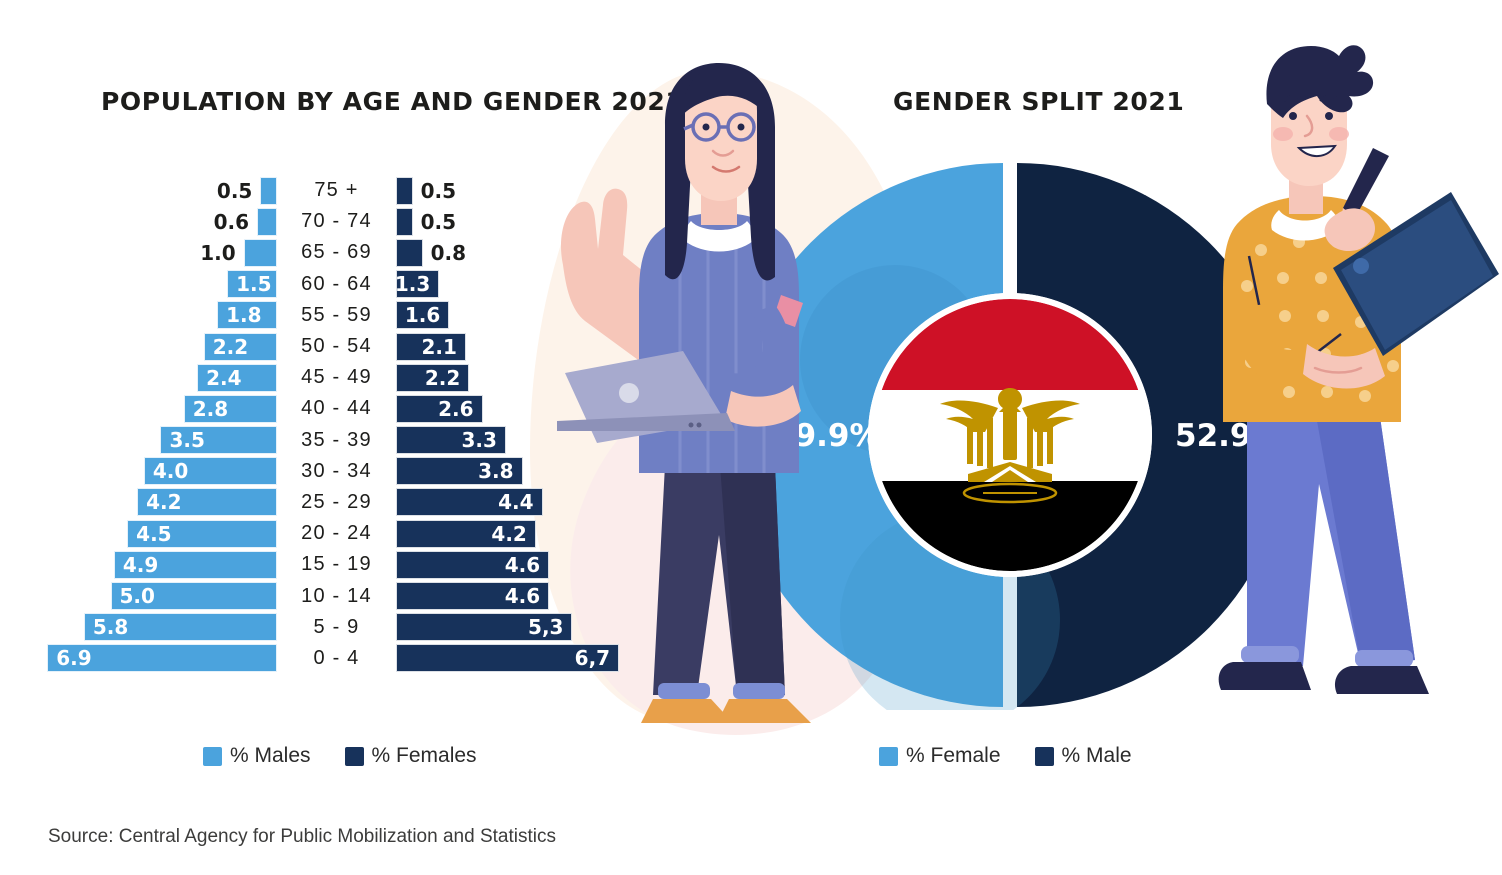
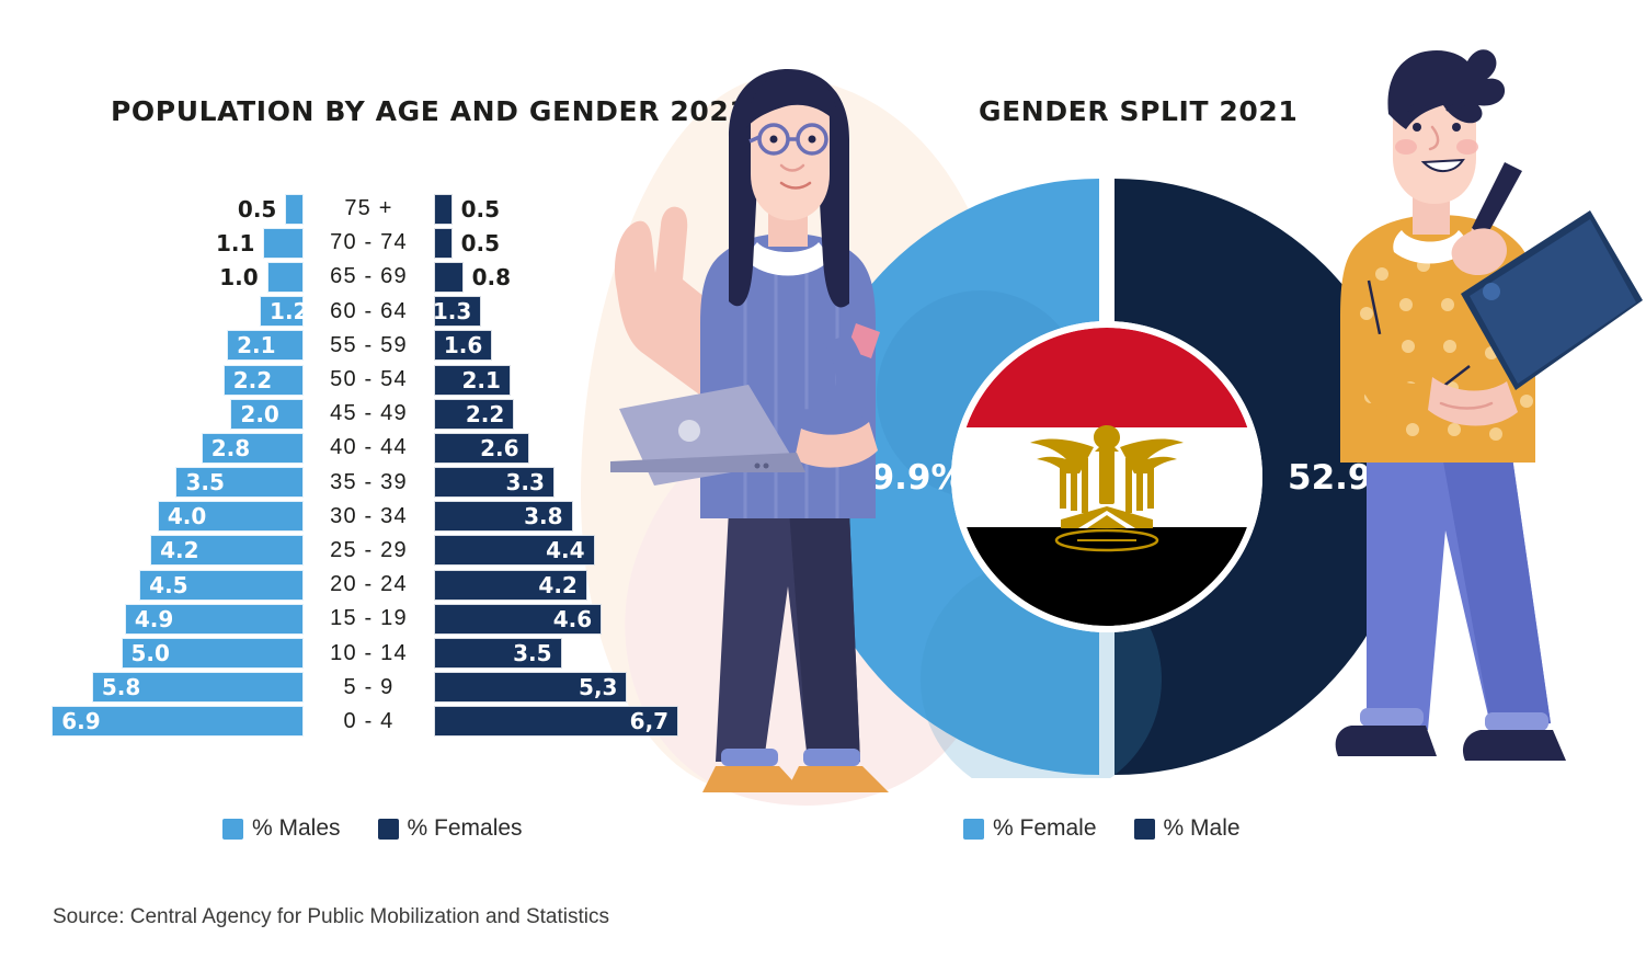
POPULATION BY AGE AND GENDER 2021/% Males/70 - 74: 0.6 -> 1.1
POPULATION BY AGE AND GENDER 2021/% Males/60 - 64: 1.5 -> 1.2
POPULATION BY AGE AND GENDER 2021/% Males/55 - 59: 1.8 -> 2.1
POPULATION BY AGE AND GENDER 2021/% Males/45 - 49: 2.4 -> 2.0
POPULATION BY AGE AND GENDER 2021/% Females/10 - 14: 4.6 -> 3.5
